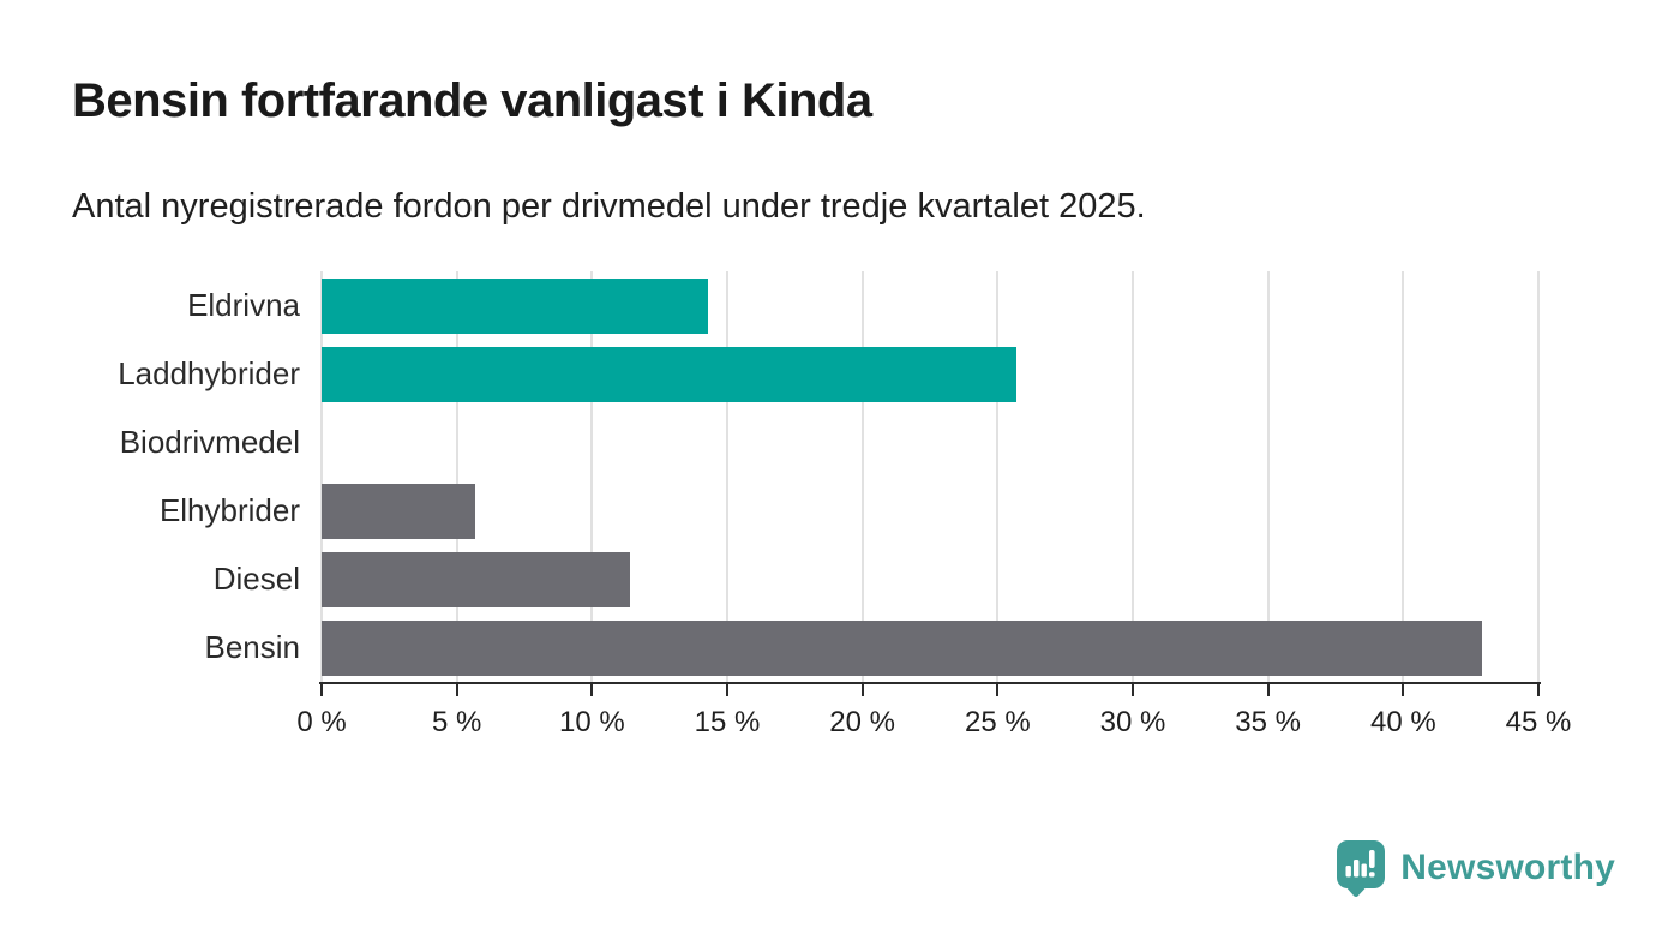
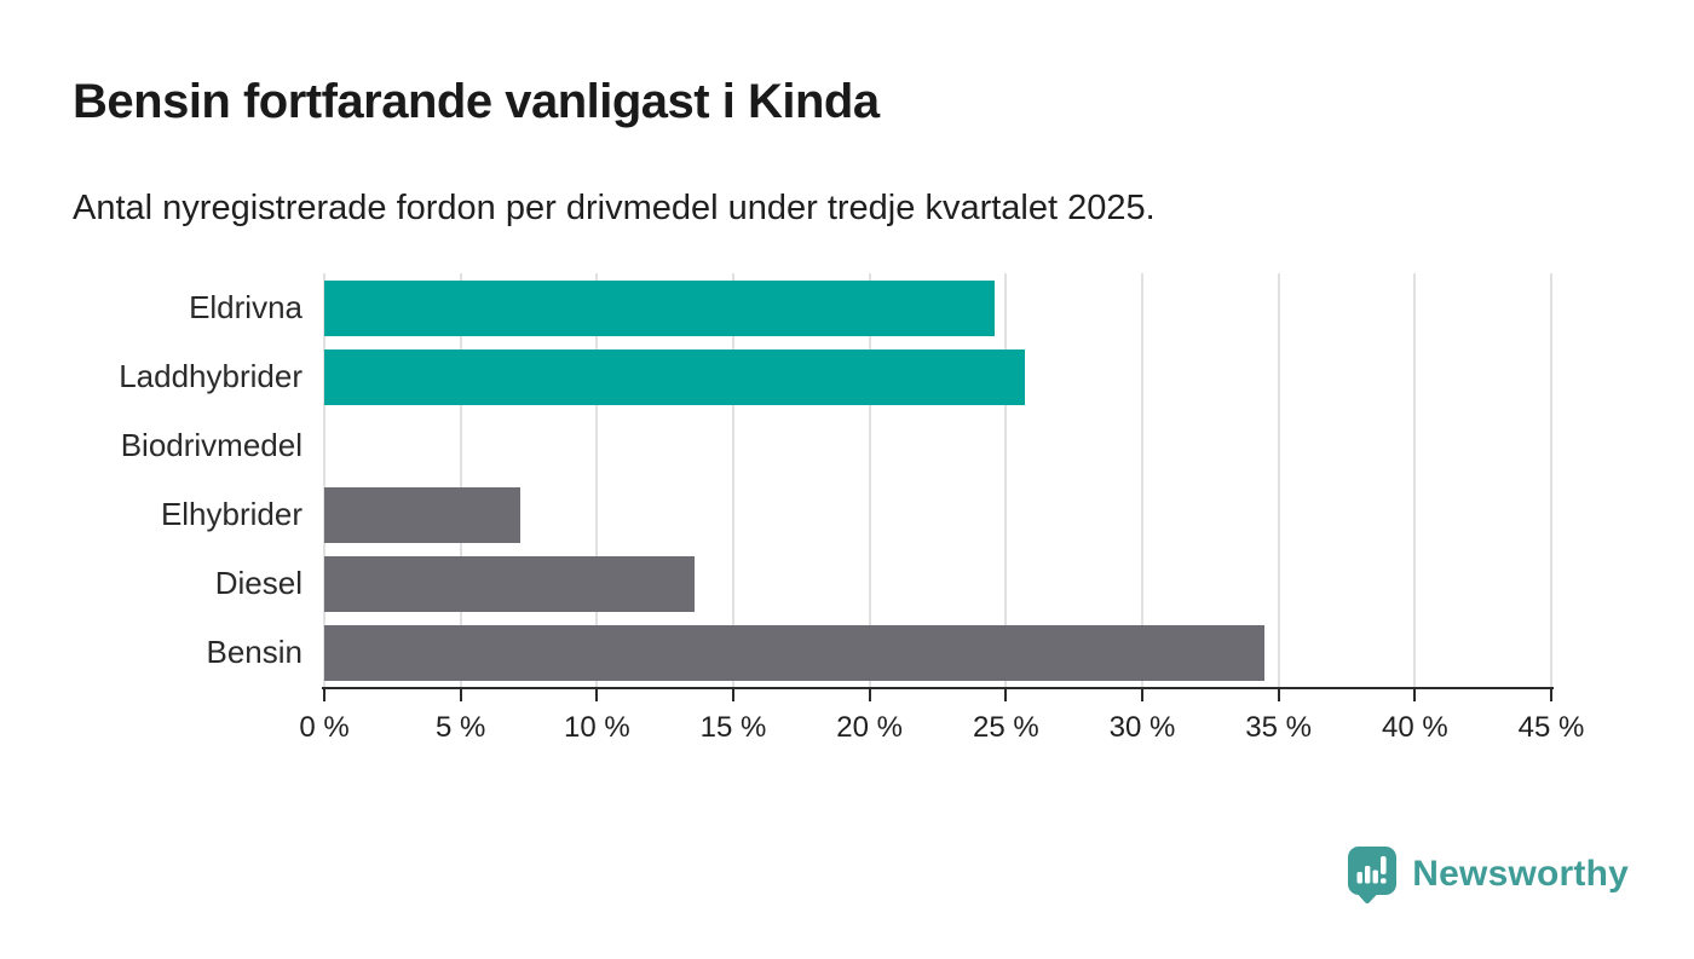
Eldrivna: 14.3% -> 24.6%
Elhybrider: 5.7% -> 7.2%
Diesel: 11.4% -> 13.6%
Bensin: 42.9% -> 34.5%
